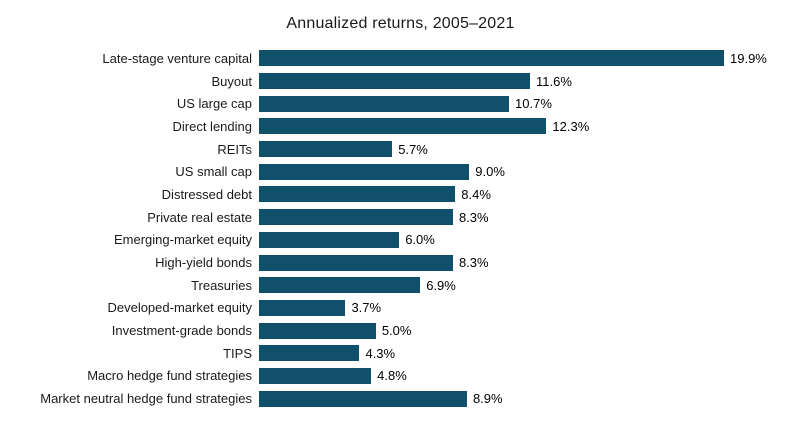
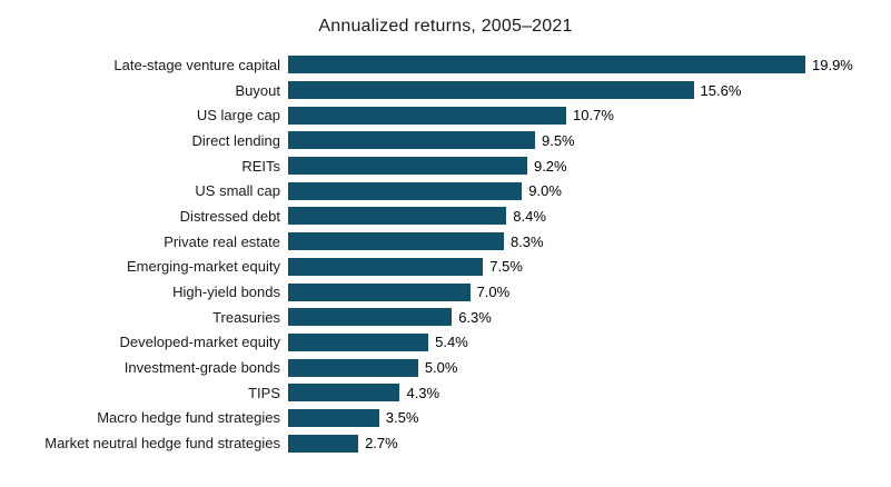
Buyout: 11.6% -> 15.6%
Direct lending: 12.3% -> 9.5%
REITs: 5.7% -> 9.2%
Emerging-market equity: 6.0% -> 7.5%
High-yield bonds: 8.3% -> 7.0%
Treasuries: 6.9% -> 6.3%
Developed-market equity: 3.7% -> 5.4%
Macro hedge fund strategies: 4.8% -> 3.5%
Market neutral hedge fund strategies: 8.9% -> 2.7%
